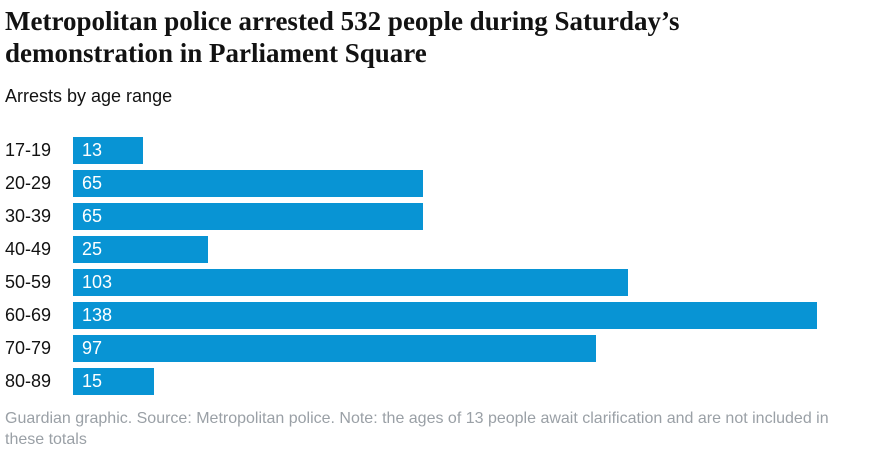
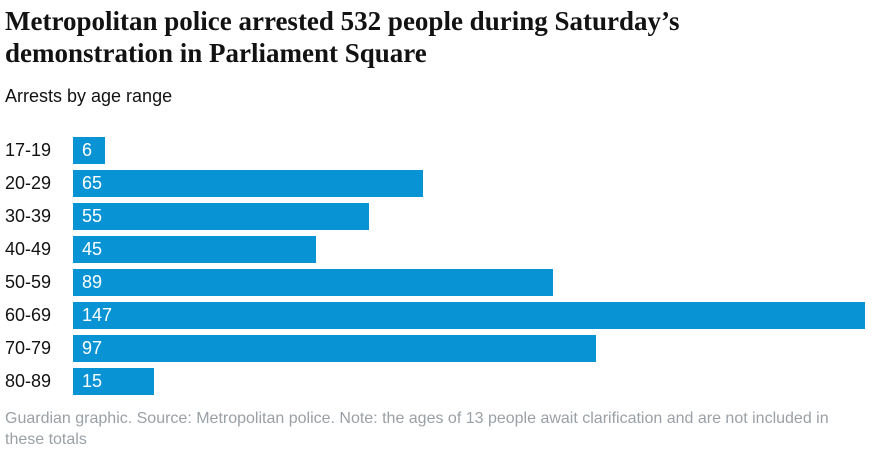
17-19: 13 -> 6
30-39: 65 -> 55
40-49: 25 -> 45
50-59: 103 -> 89
60-69: 138 -> 147
